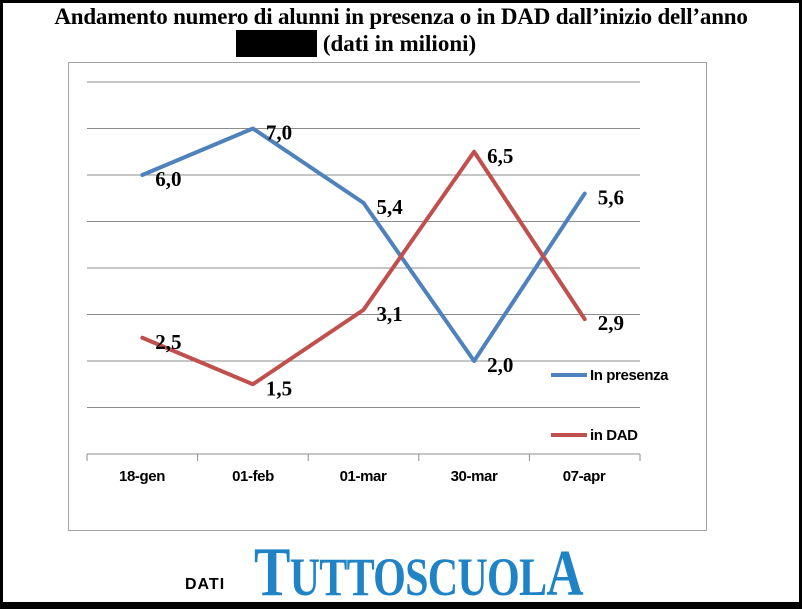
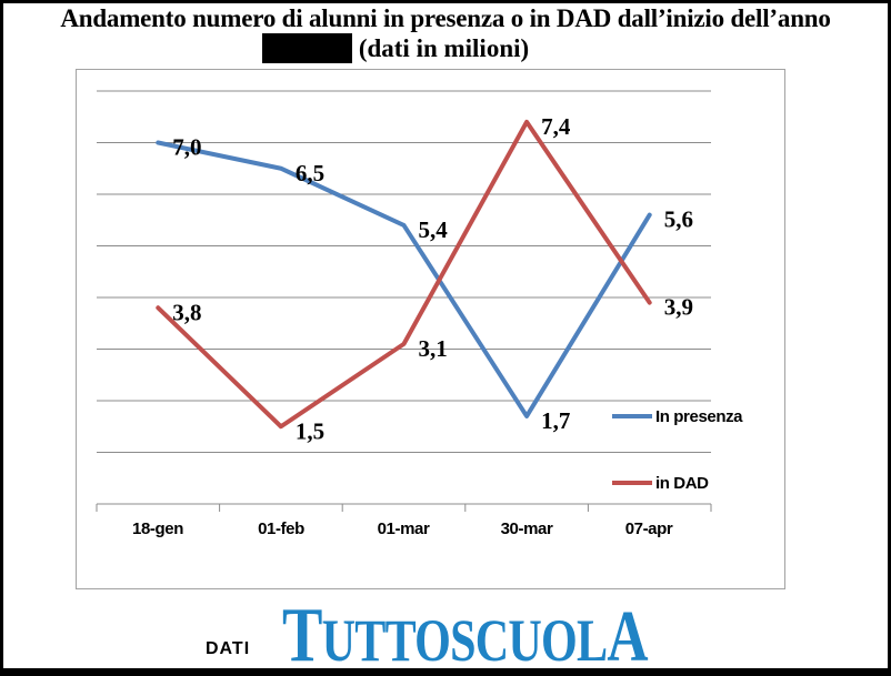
In presenza/18-gen: 6,0 -> 7,0
in DAD/18-gen: 2,5 -> 3,8
In presenza/01-feb: 7,0 -> 6,5
In presenza/30-mar: 2,0 -> 1,7
in DAD/30-mar: 6,5 -> 7,4
in DAD/07-apr: 2,9 -> 3,9
